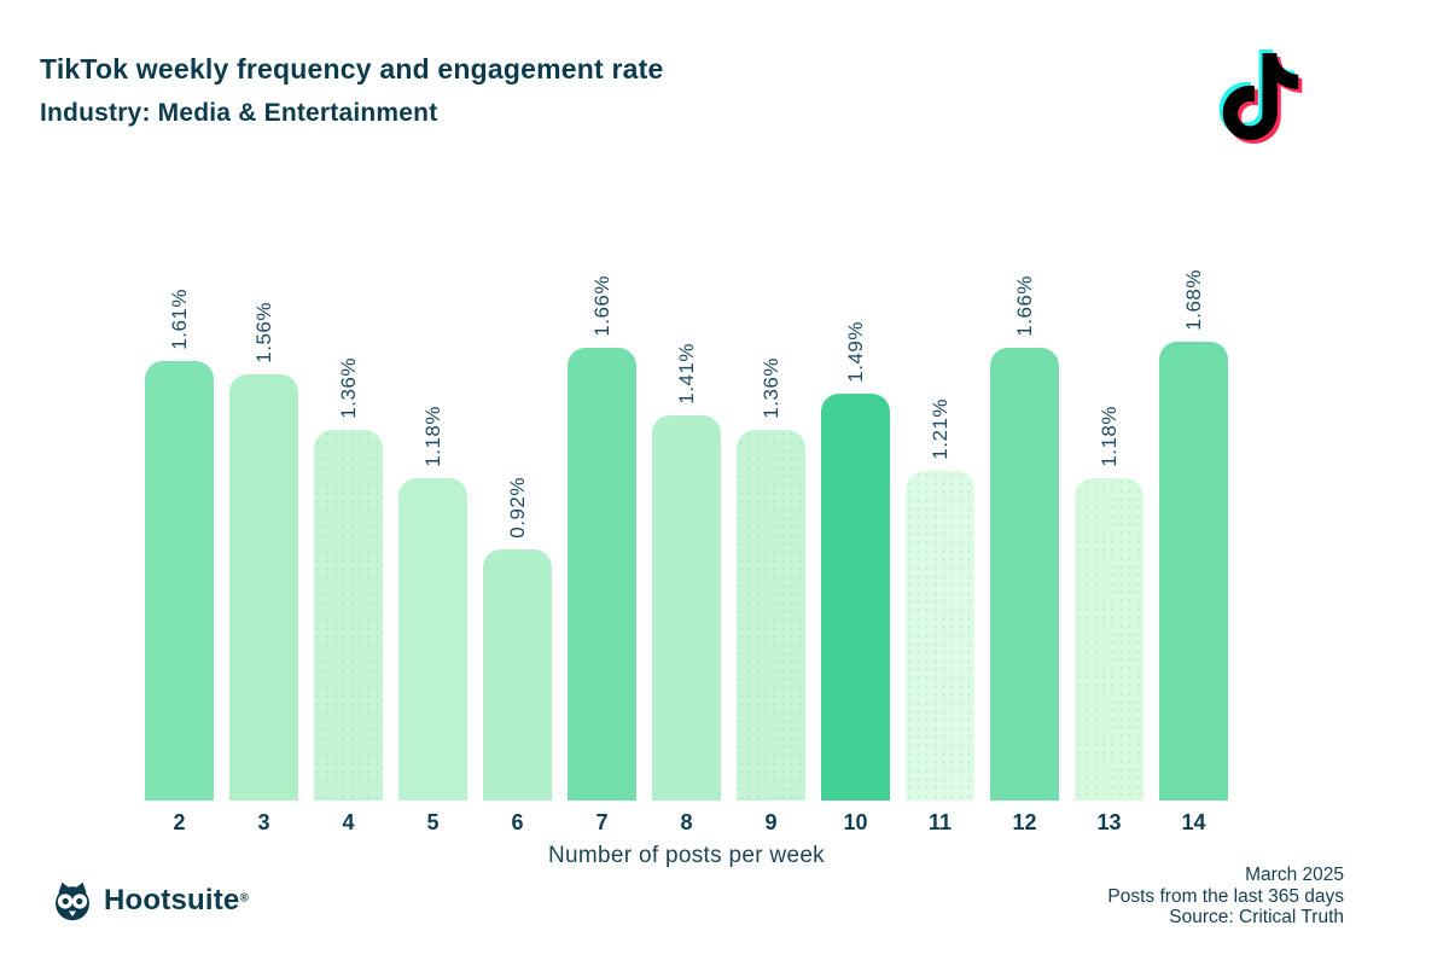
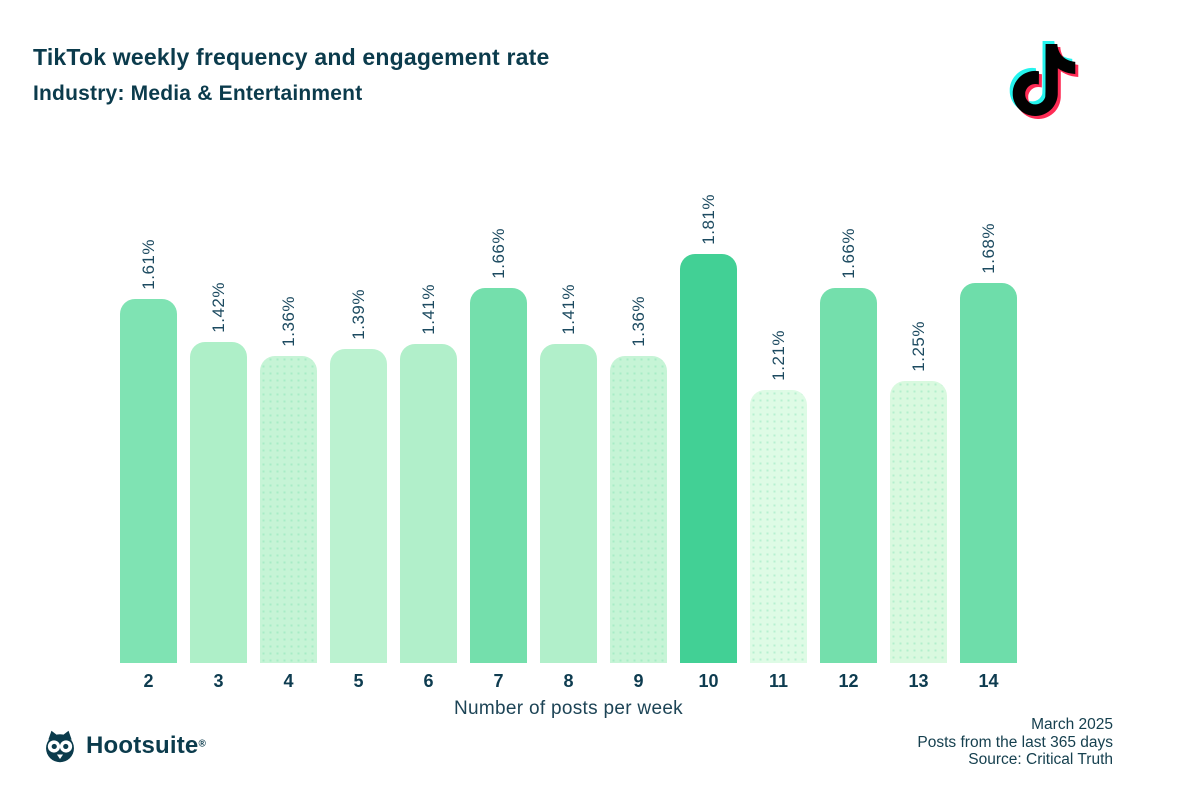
3: 1.56% -> 1.42%
5: 1.18% -> 1.39%
6: 0.92% -> 1.41%
10: 1.49% -> 1.81%
13: 1.18% -> 1.25%
